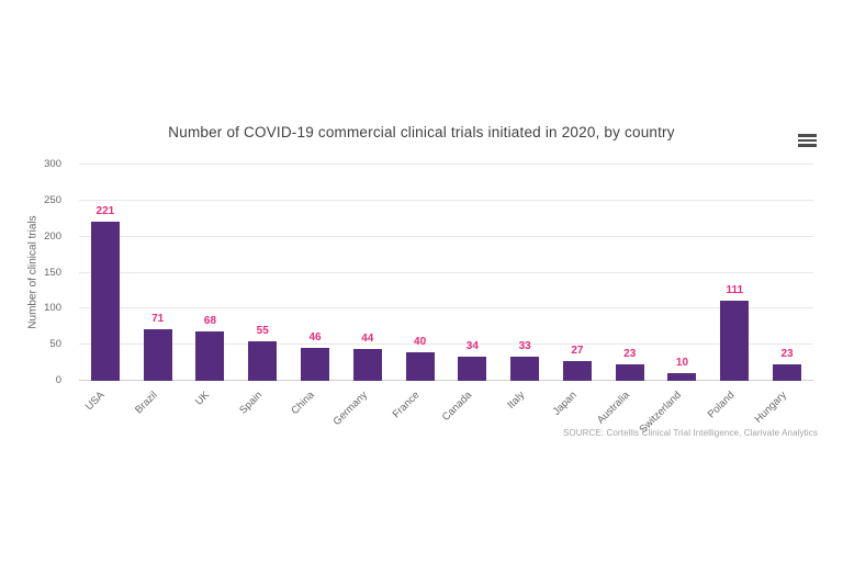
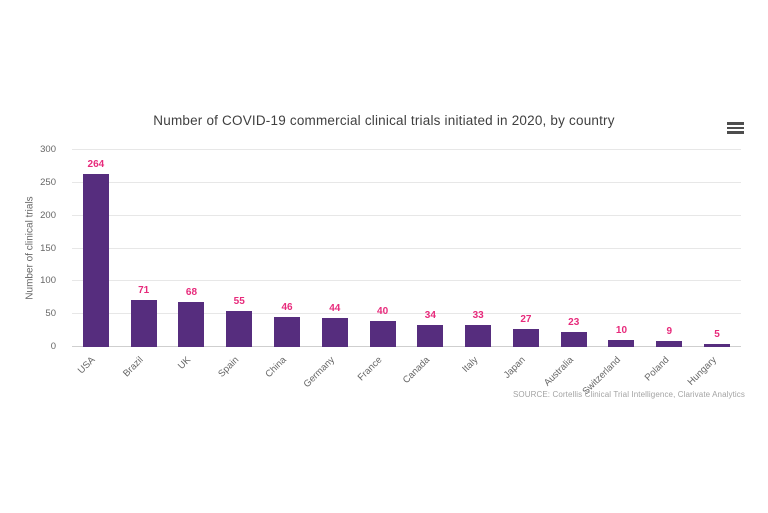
USA: 221 -> 264
Poland: 111 -> 9
Hungary: 23 -> 5
